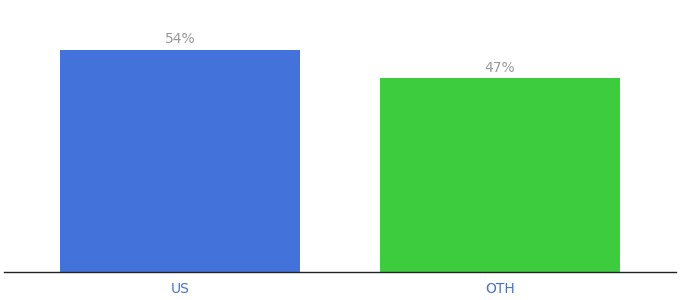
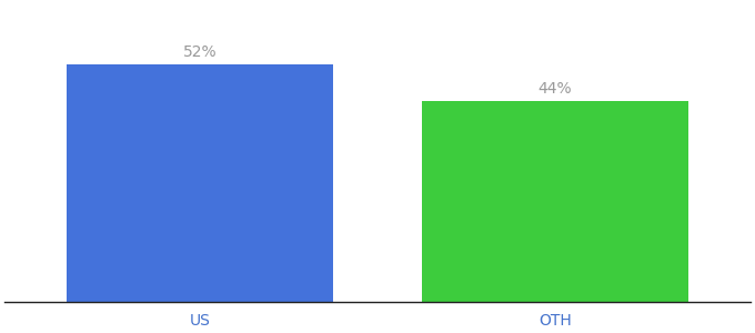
US: 54% -> 52%
OTH: 47% -> 44%
